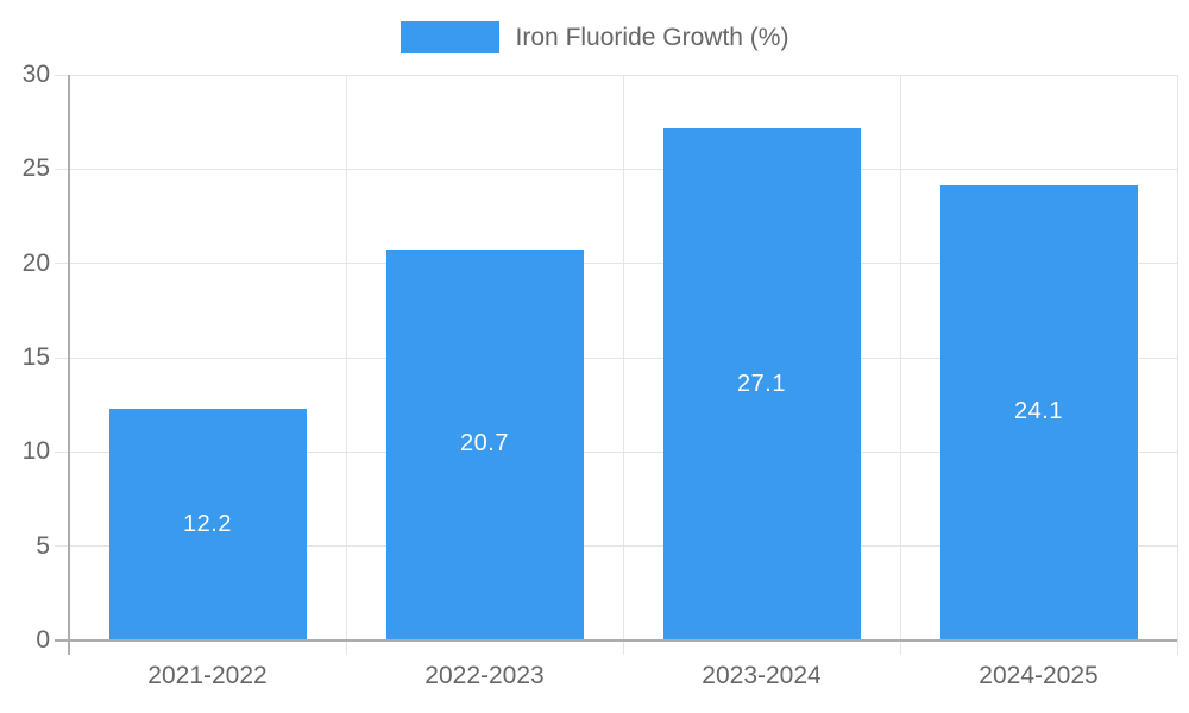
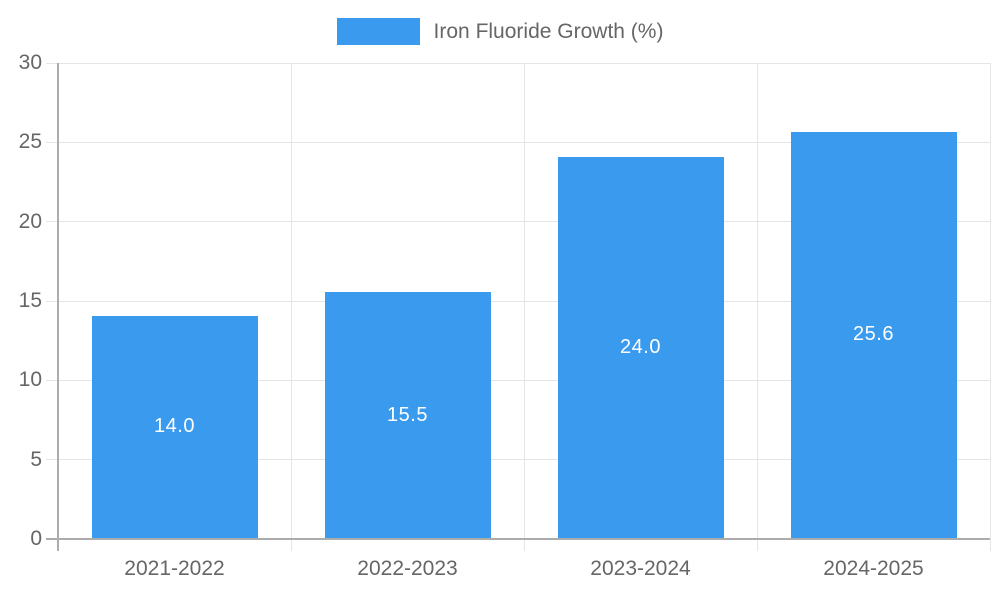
2021-2022: 12.2 -> 14.0
2022-2023: 20.7 -> 15.5
2023-2024: 27.1 -> 24.0
2024-2025: 24.1 -> 25.6
